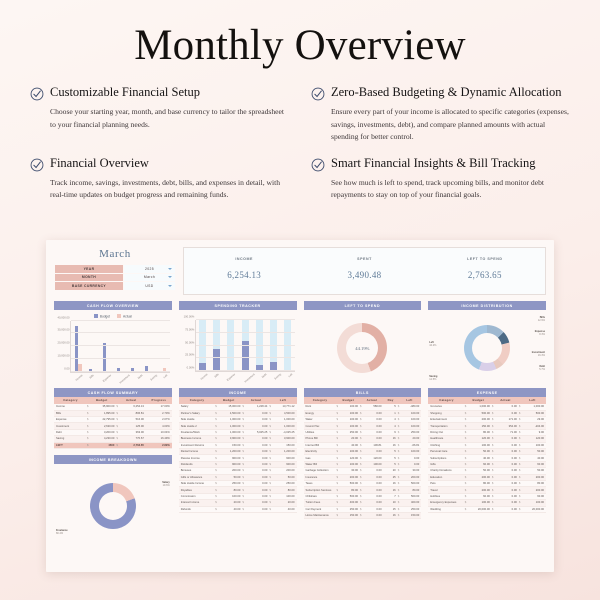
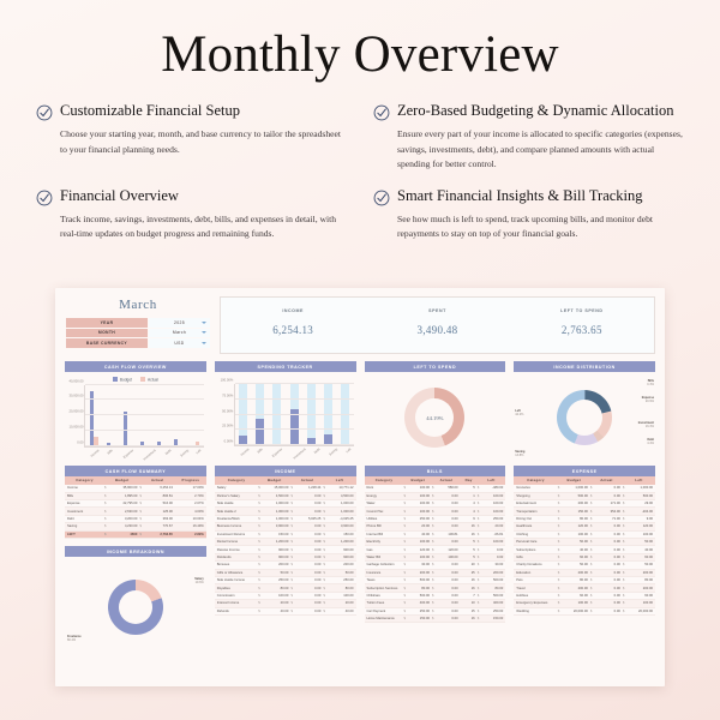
INCOME DISTRIBUTION/Bills: 12.9% -> 0.3%
INCOME DISTRIBUTION/Expense: 8.3% -> 20.9%
INCOME DISTRIBUTION/Debt: 5.7% -> 4.4%
INCOME DISTRIBUTION/Saving: 12.5% -> 13.8%
